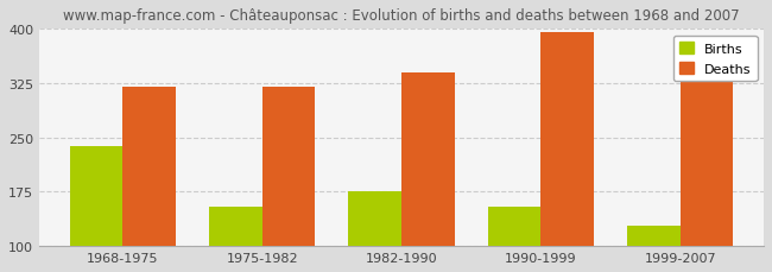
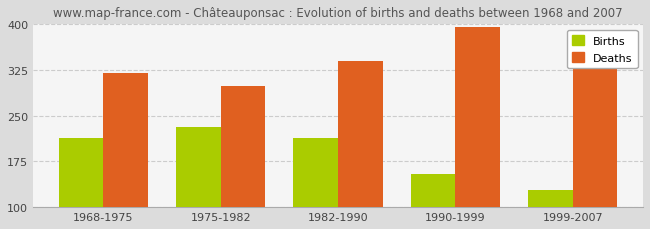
Births/1968-1975: 238 -> 214
Births/1975-1982: 155 -> 232
Deaths/1975-1982: 320 -> 298
Births/1982-1990: 175 -> 214
